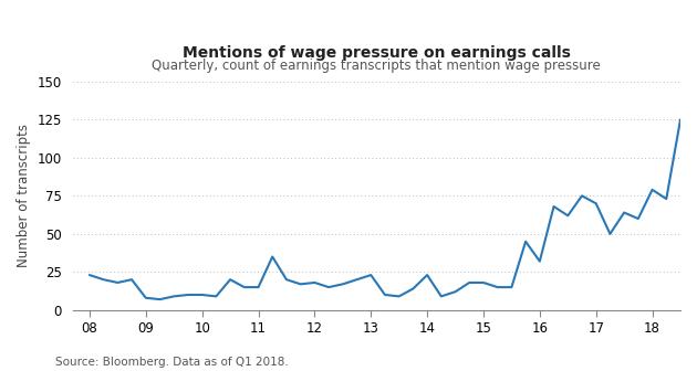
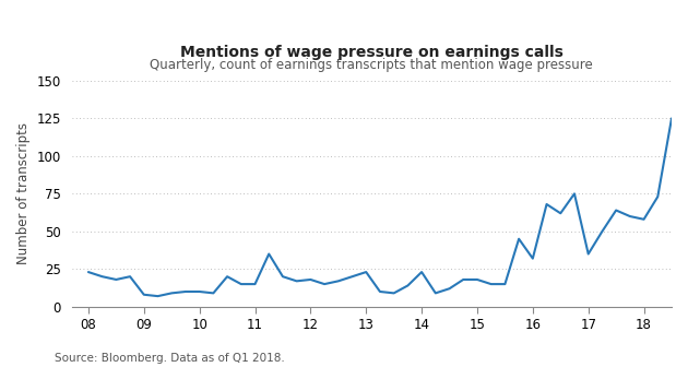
17: 70 -> 35
18: 79 -> 58
